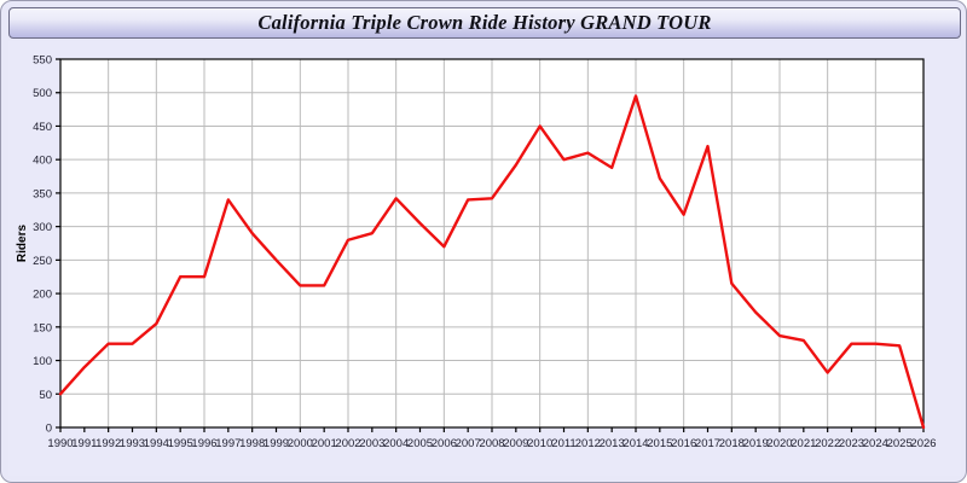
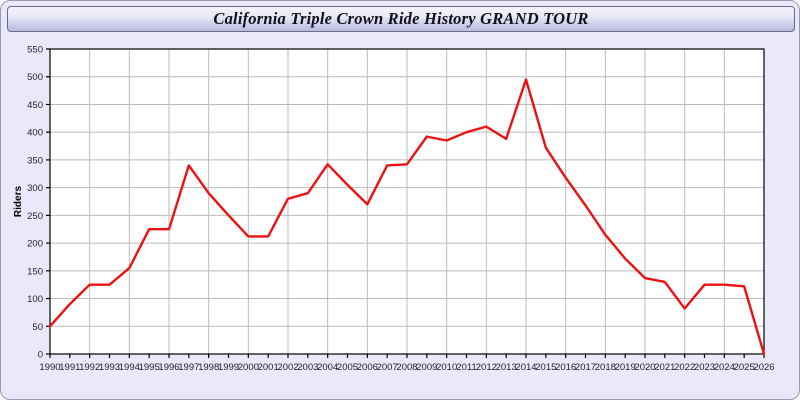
2010: 450 -> 380
2017: 420 -> 270
